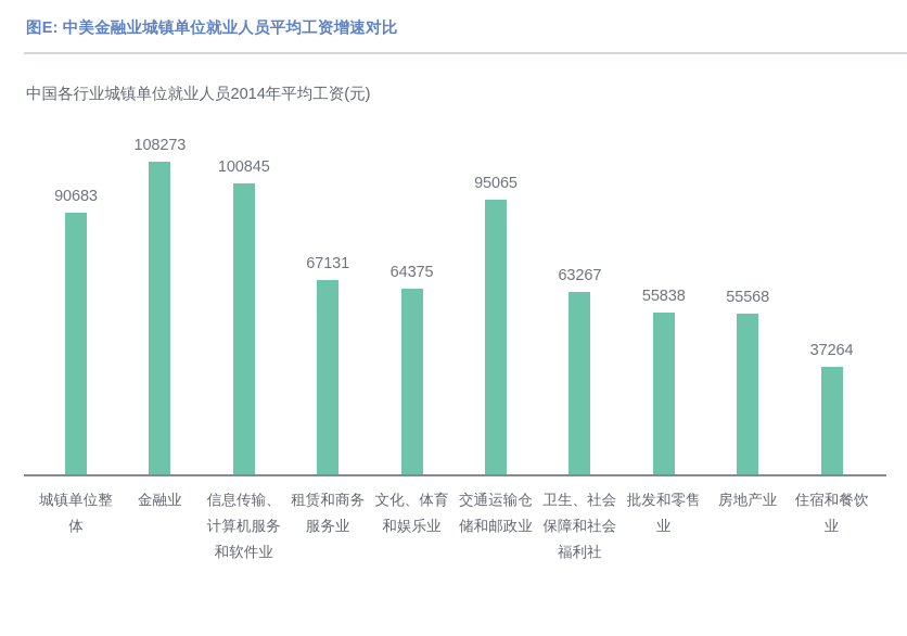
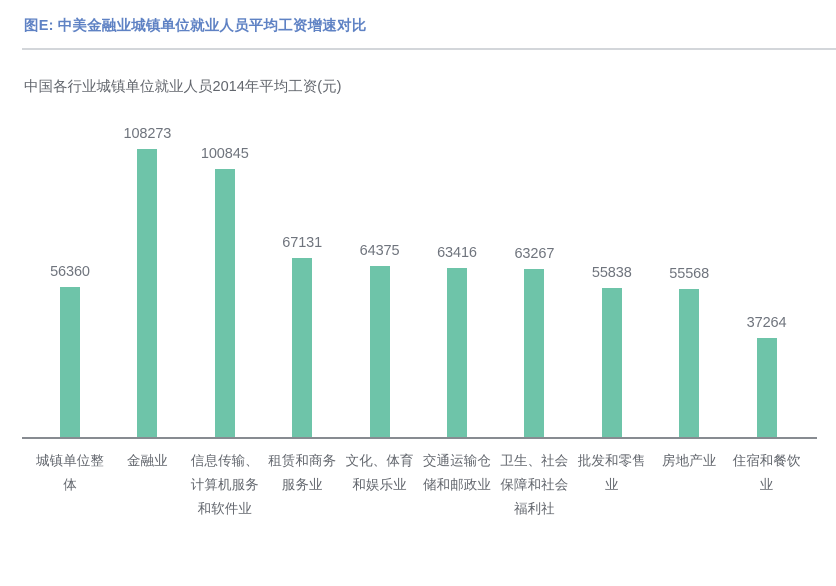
城镇单位整体: 90683 -> 56360
交通运输仓储和邮政业: 95065 -> 63416
